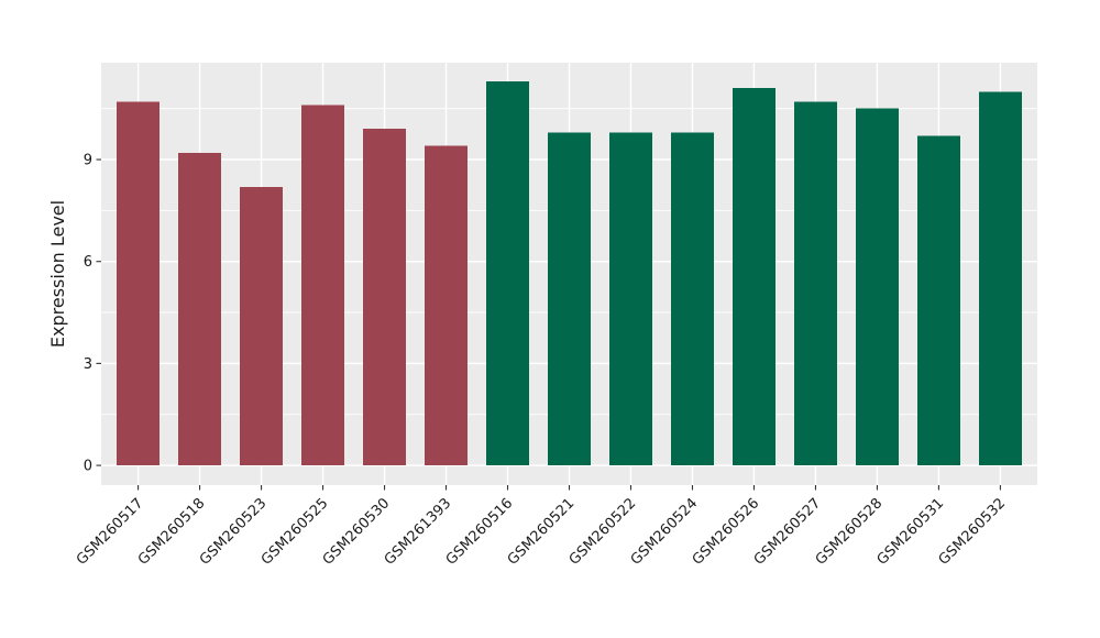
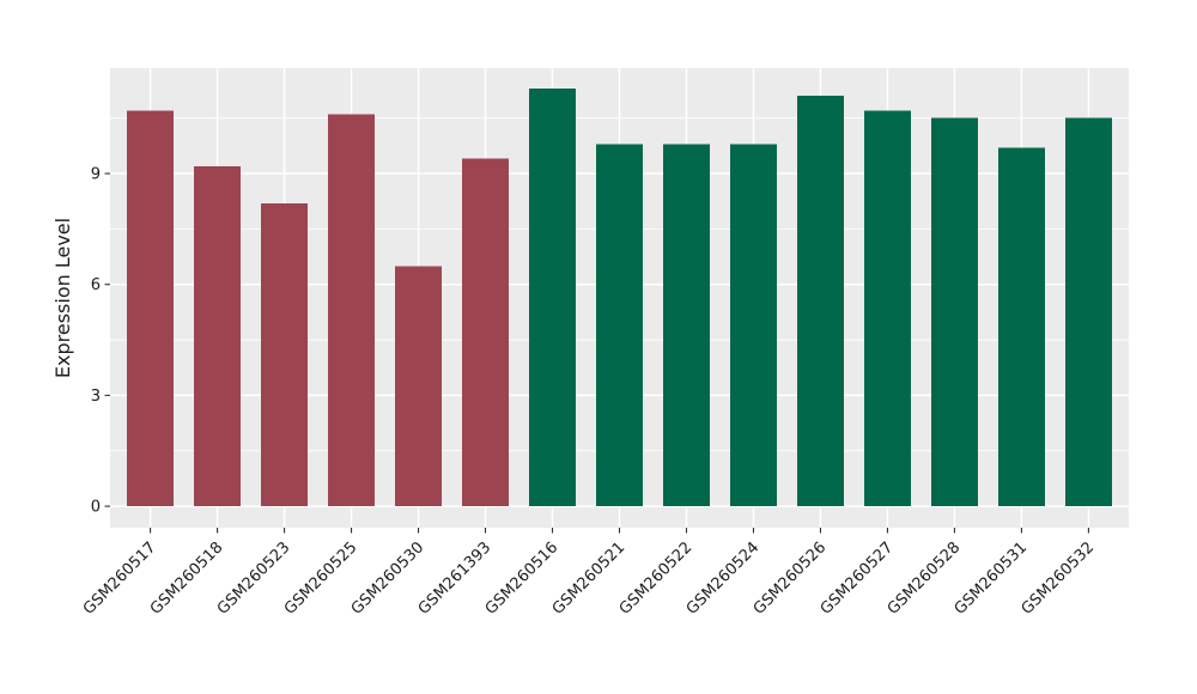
GSM260530: 9.9 -> 6.5
GSM260532: 11.0 -> 10.5
